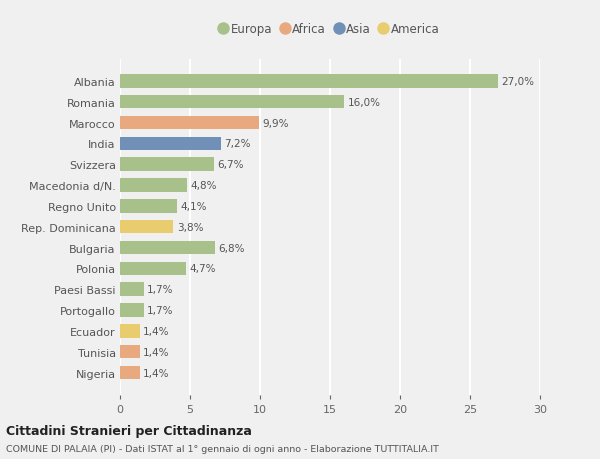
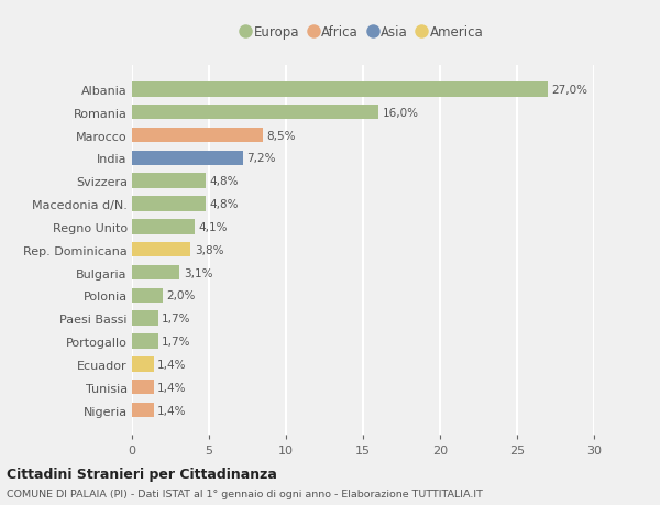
Marocco: 9,9% -> 8,5%
Svizzera: 6,7% -> 4,8%
Bulgaria: 6,8% -> 3,1%
Polonia: 4,7% -> 2,0%
